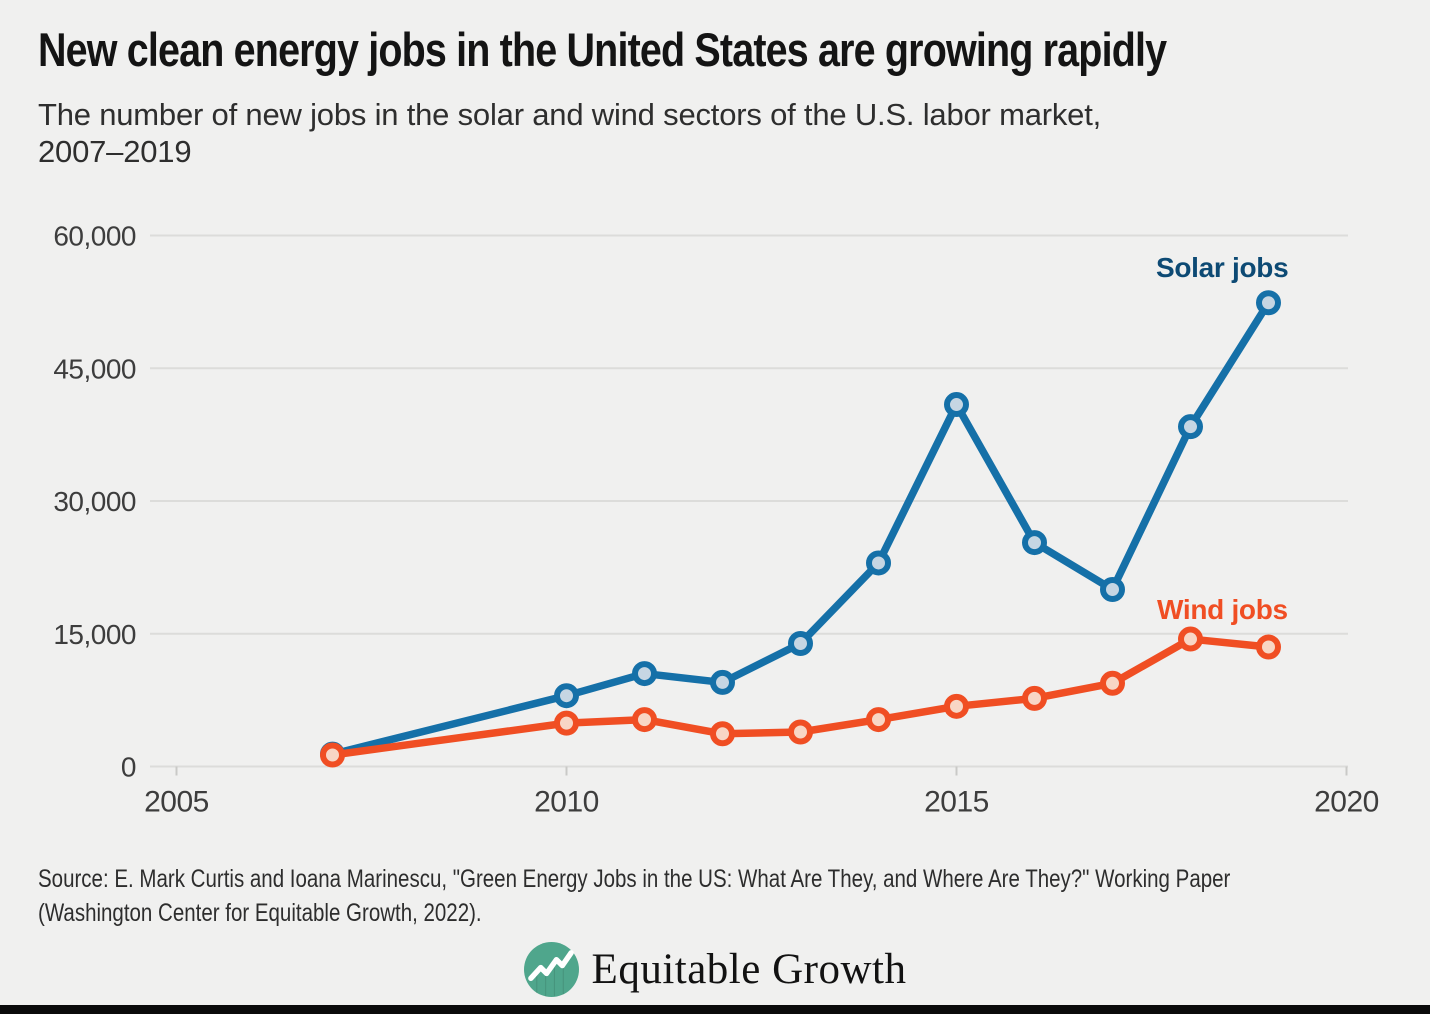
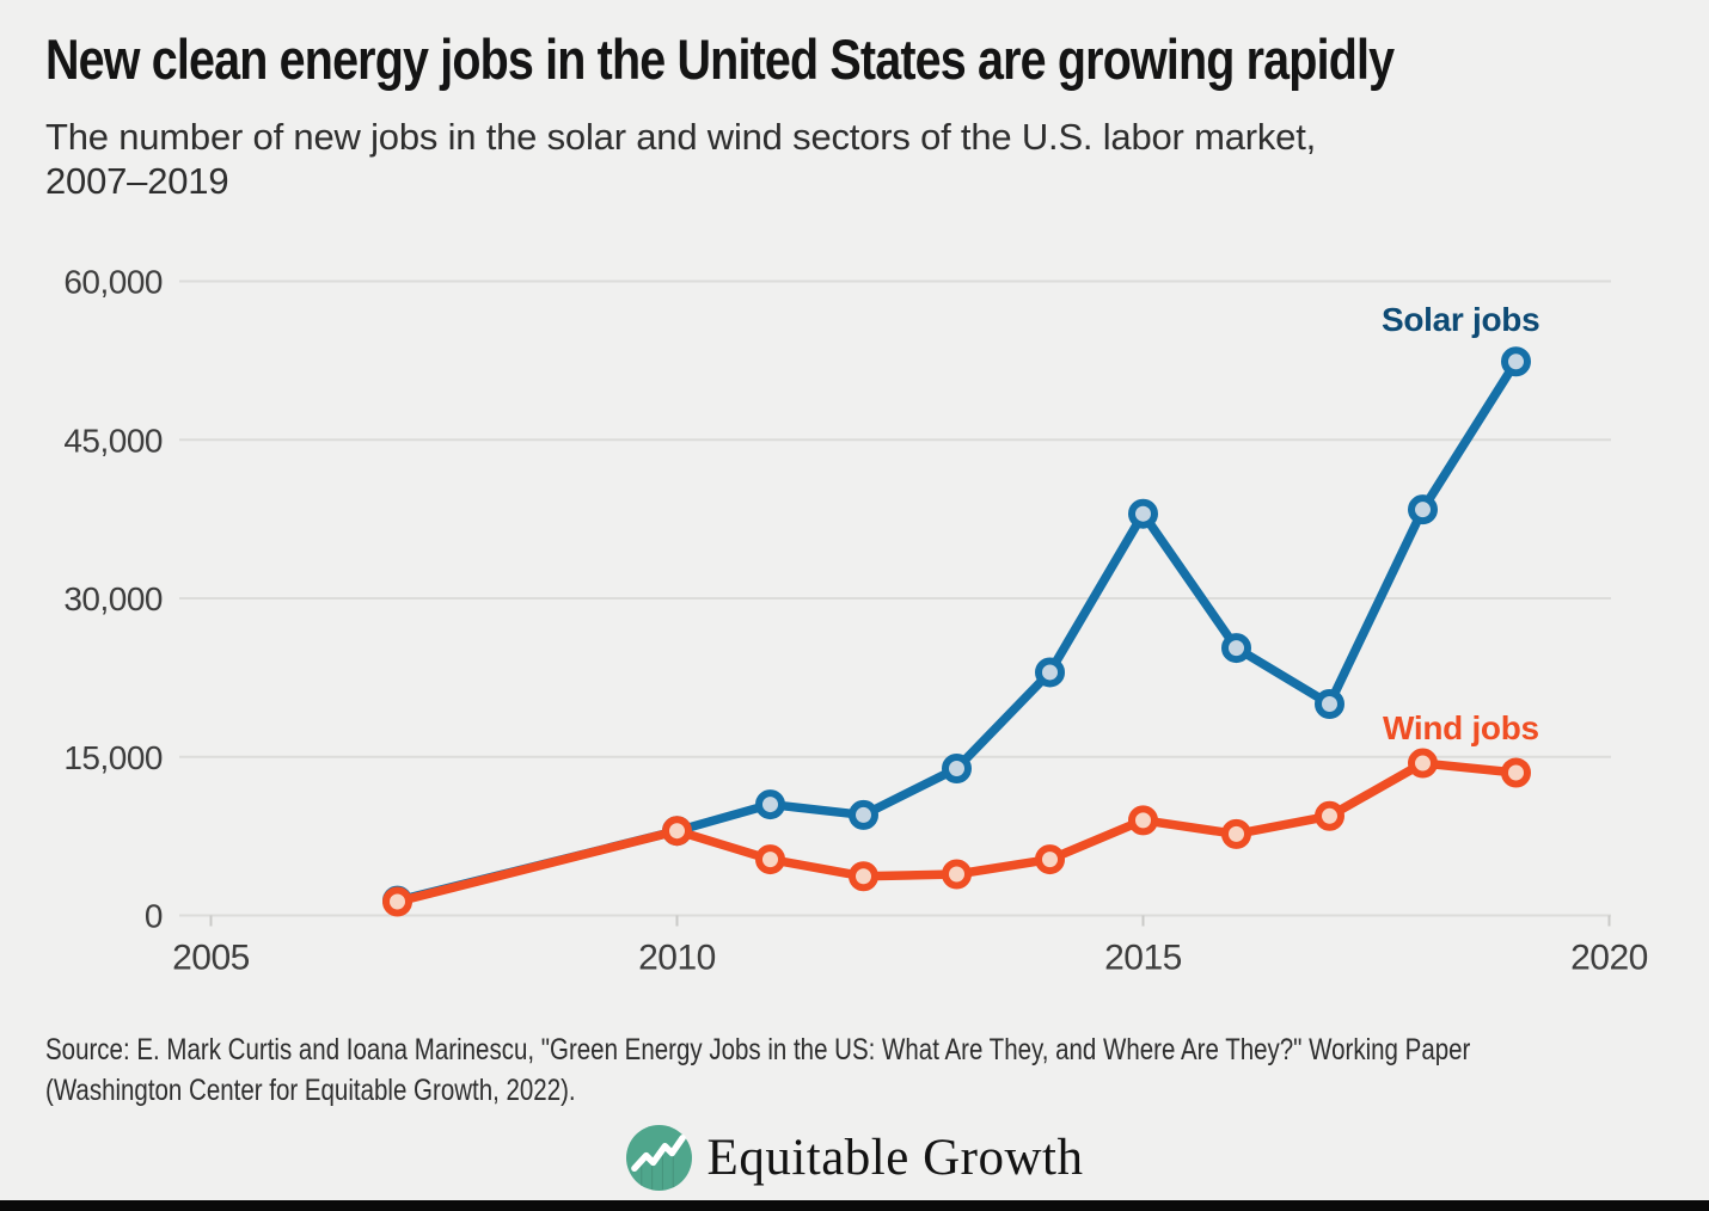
Wind jobs/2010: 5000 -> 8000
Solar jobs/2015: 41000 -> 38000
Wind jobs/2015: 7000 -> 9000
